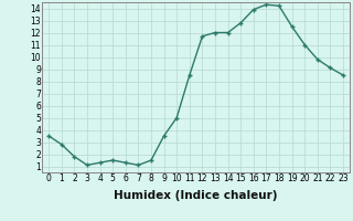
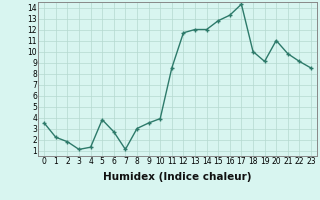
1: 2.8 -> 2.2
5: 1.5 -> 3.8
6: 1.3 -> 2.7
8: 1.5 -> 3.0
10: 5.0 -> 3.9
16: 13.9 -> 13.3
18: 14.2 -> 10.0
19: 12.5 -> 9.1
